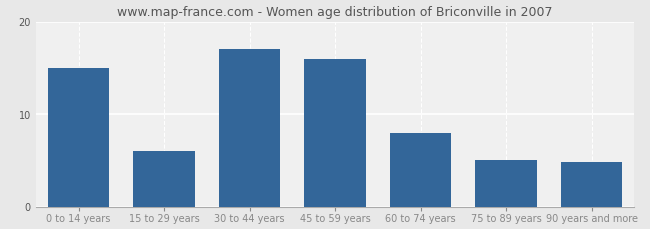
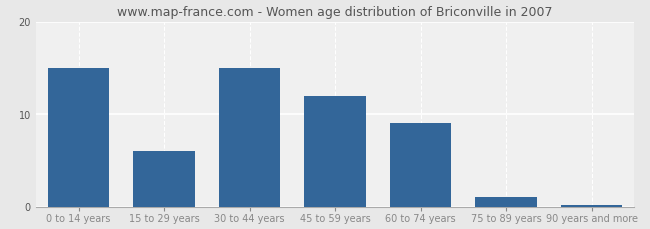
30 to 44 years: 17.0 -> 15.0
45 to 59 years: 16.0 -> 12.0
60 to 74 years: 8.0 -> 9.0
75 to 89 years: 5.0 -> 1.0
90 years and more: 4.8 -> 0.2
